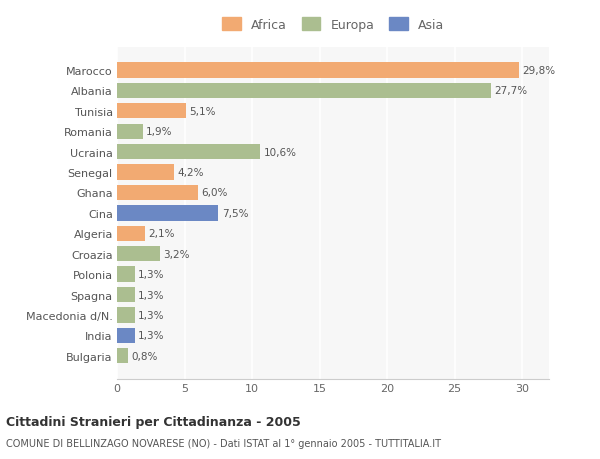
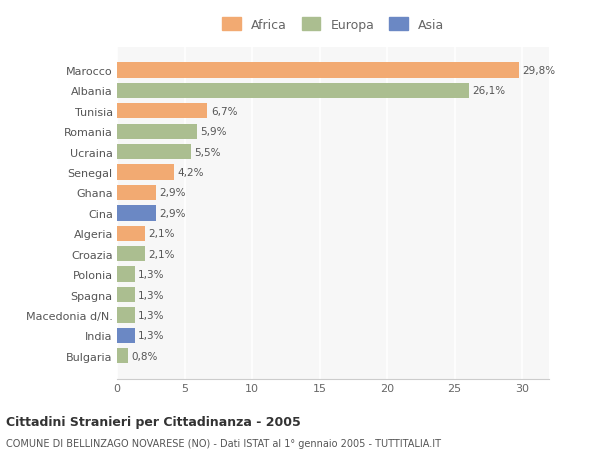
Albania: 27,7% -> 26,1%
Tunisia: 5,1% -> 6,7%
Romania: 1,9% -> 5,9%
Ucraina: 10,6% -> 5,5%
Ghana: 6,0% -> 2,9%
Cina: 7,5% -> 2,9%
Croazia: 3,2% -> 2,1%
